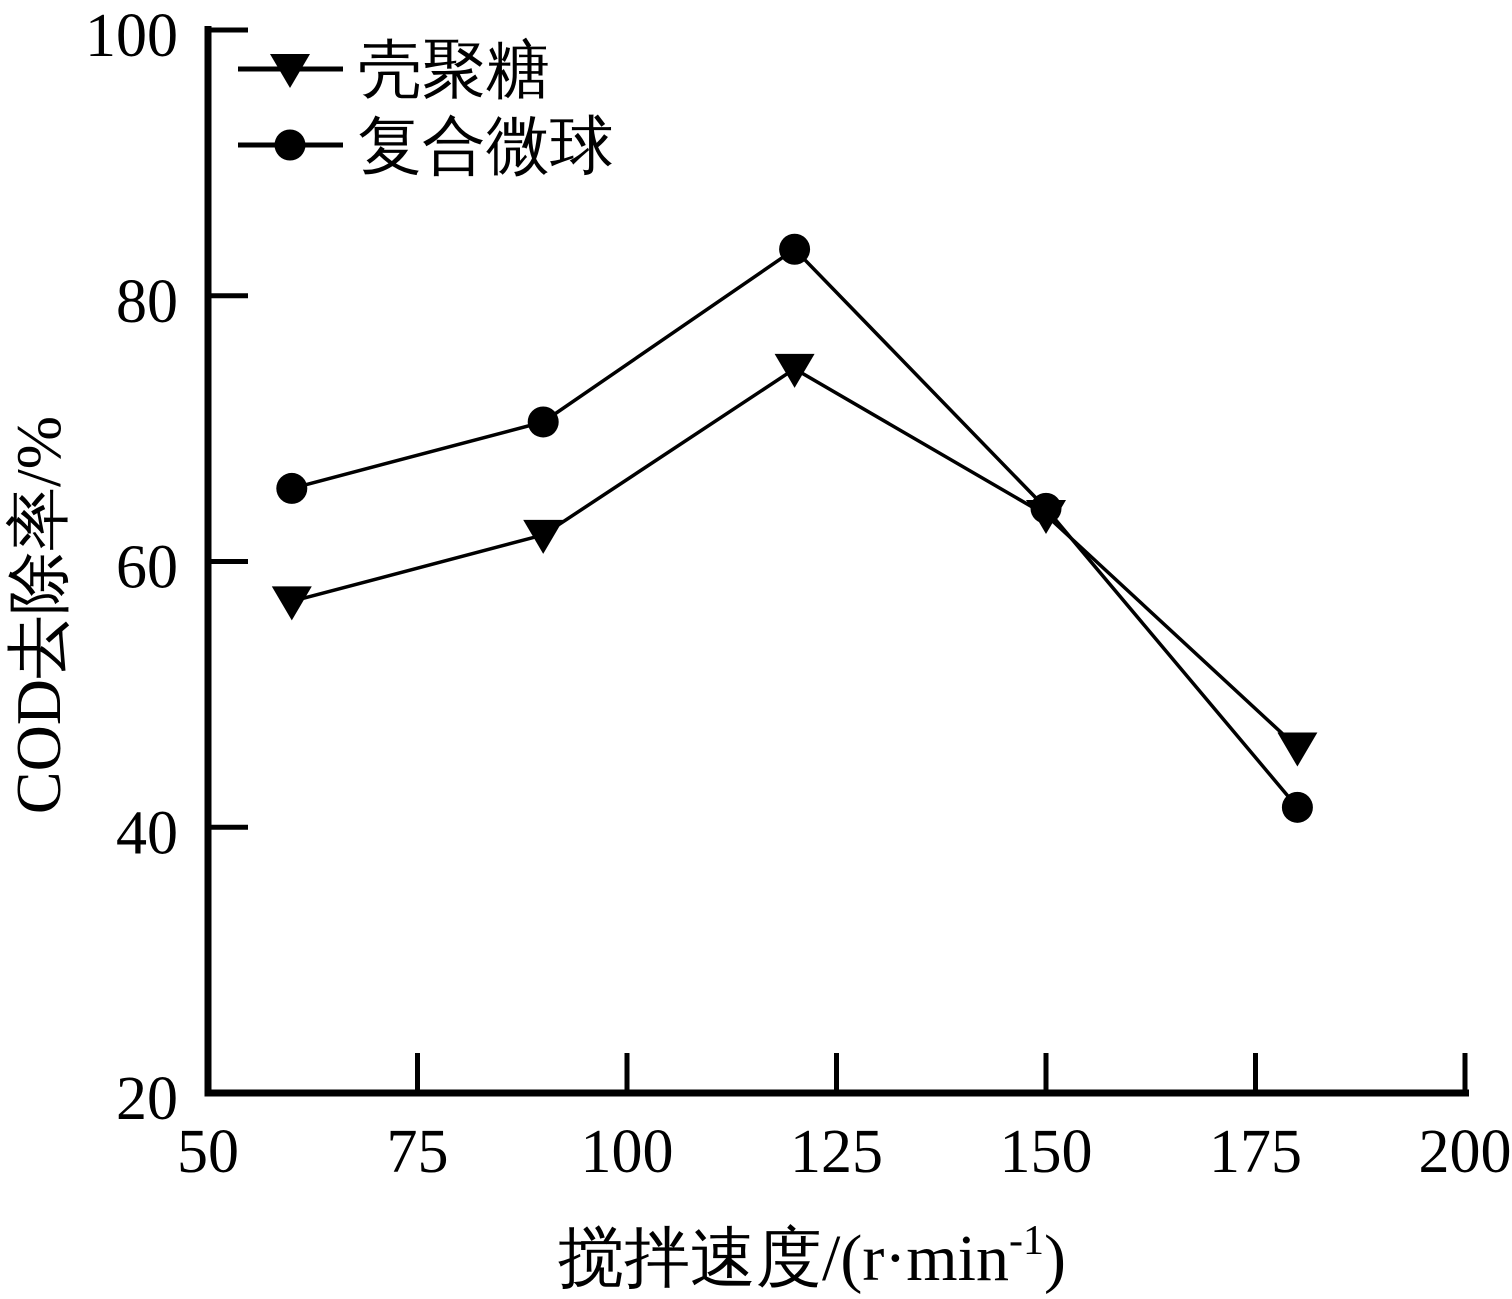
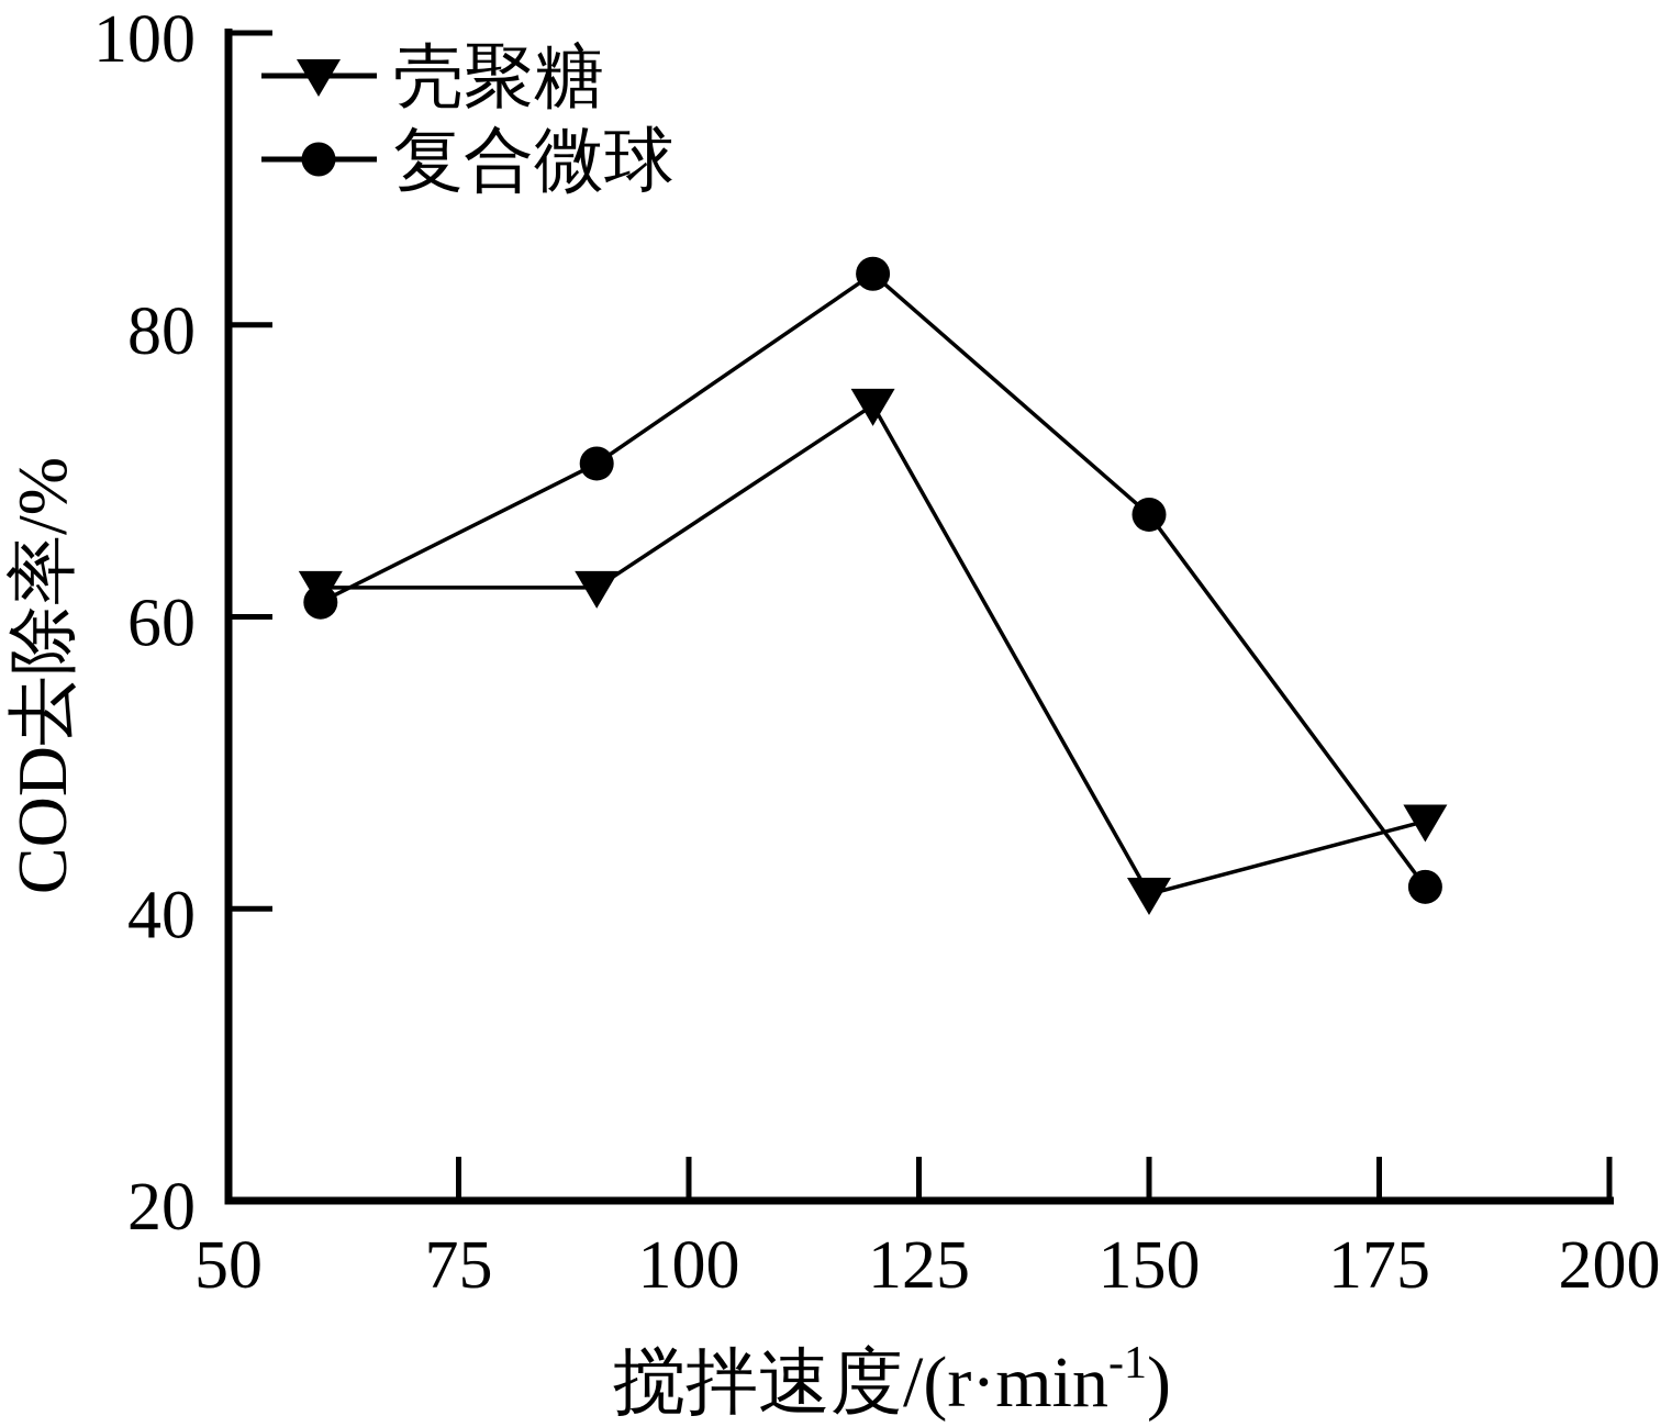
壳聚糖/60: 57 -> 62
复合微球/60: 66 -> 61
壳聚糖/150: 64 -> 41
复合微球/150: 64 -> 67
